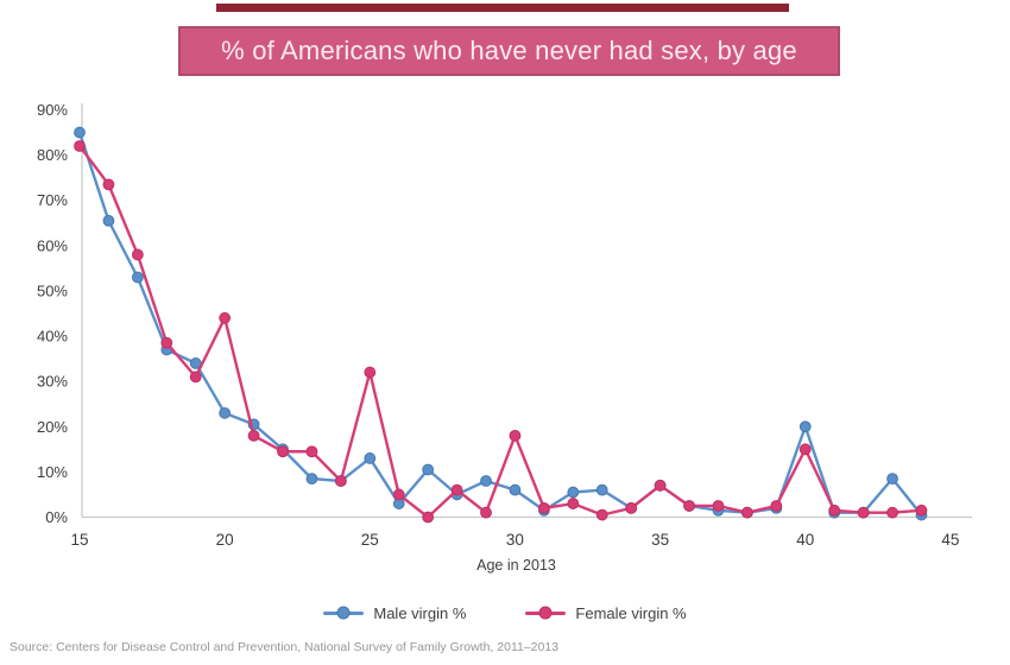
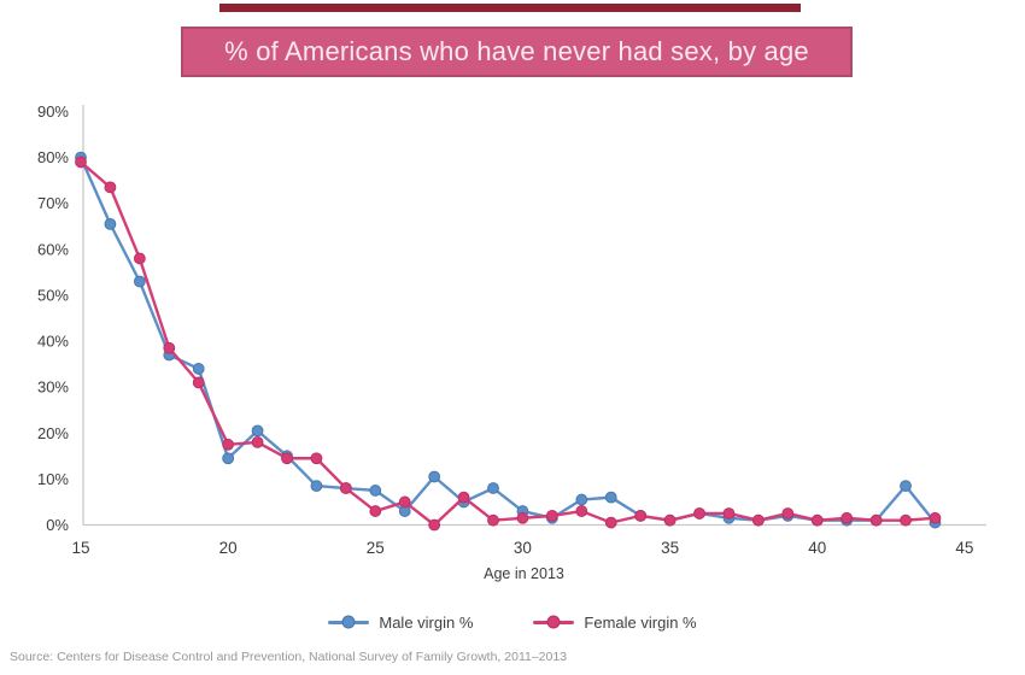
Male virgin %/15: 85% -> 80%
Female virgin %/15: 82% -> 79%
Male virgin %/20: 23% -> 14%
Female virgin %/20: 44% -> 18%
Male virgin %/25: 13% -> 8%
Female virgin %/25: 32% -> 3%
Male virgin %/30: 6% -> 3%
Female virgin %/30: 18% -> 2%
Male virgin %/35: 7% -> 1%
Female virgin %/35: 7% -> 1%
Male virgin %/40: 20% -> 1%
Female virgin %/40: 15% -> 1%
